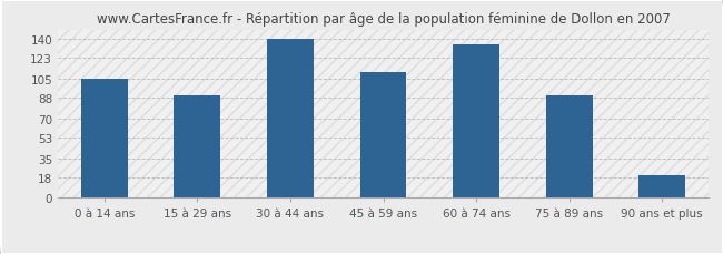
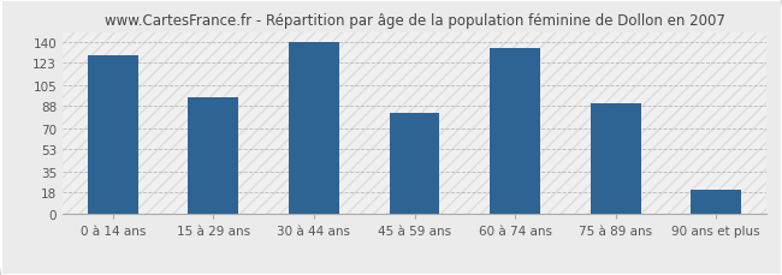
0 à 14 ans: 105 -> 129
15 à 29 ans: 90 -> 95
45 à 59 ans: 111 -> 82
